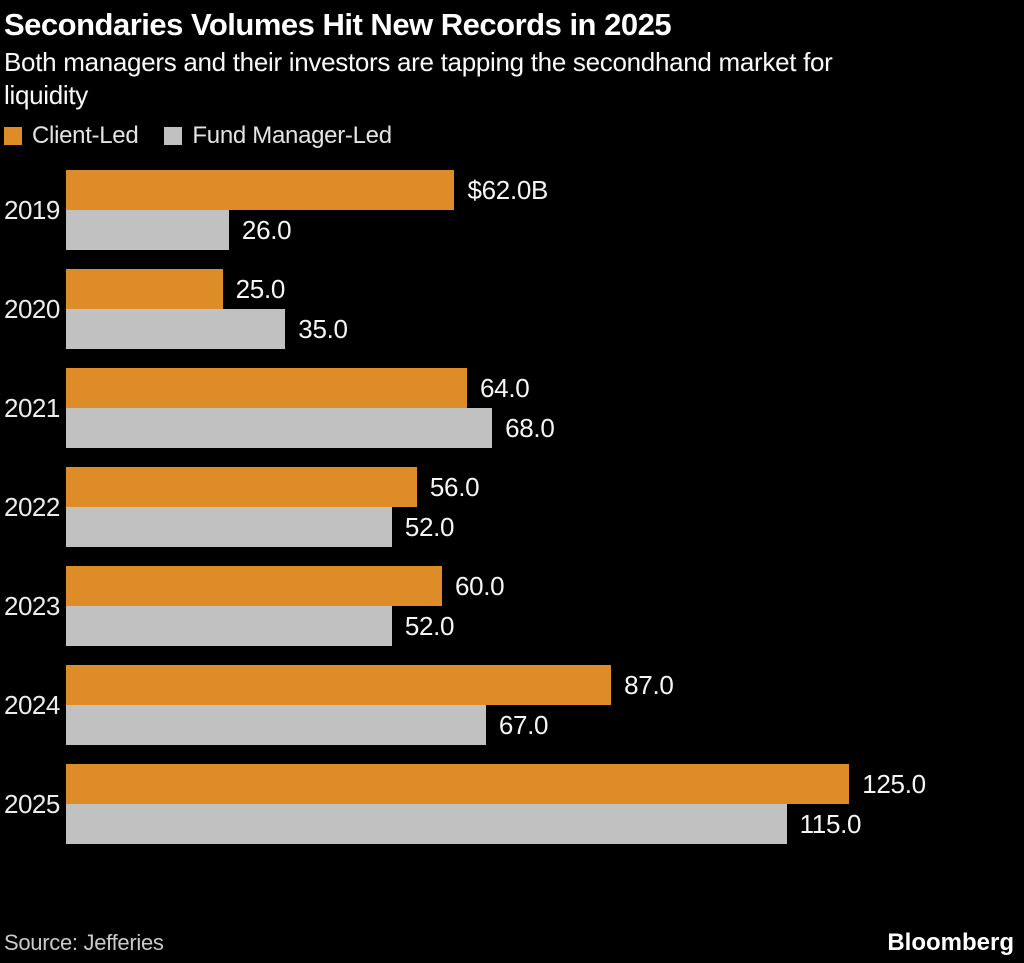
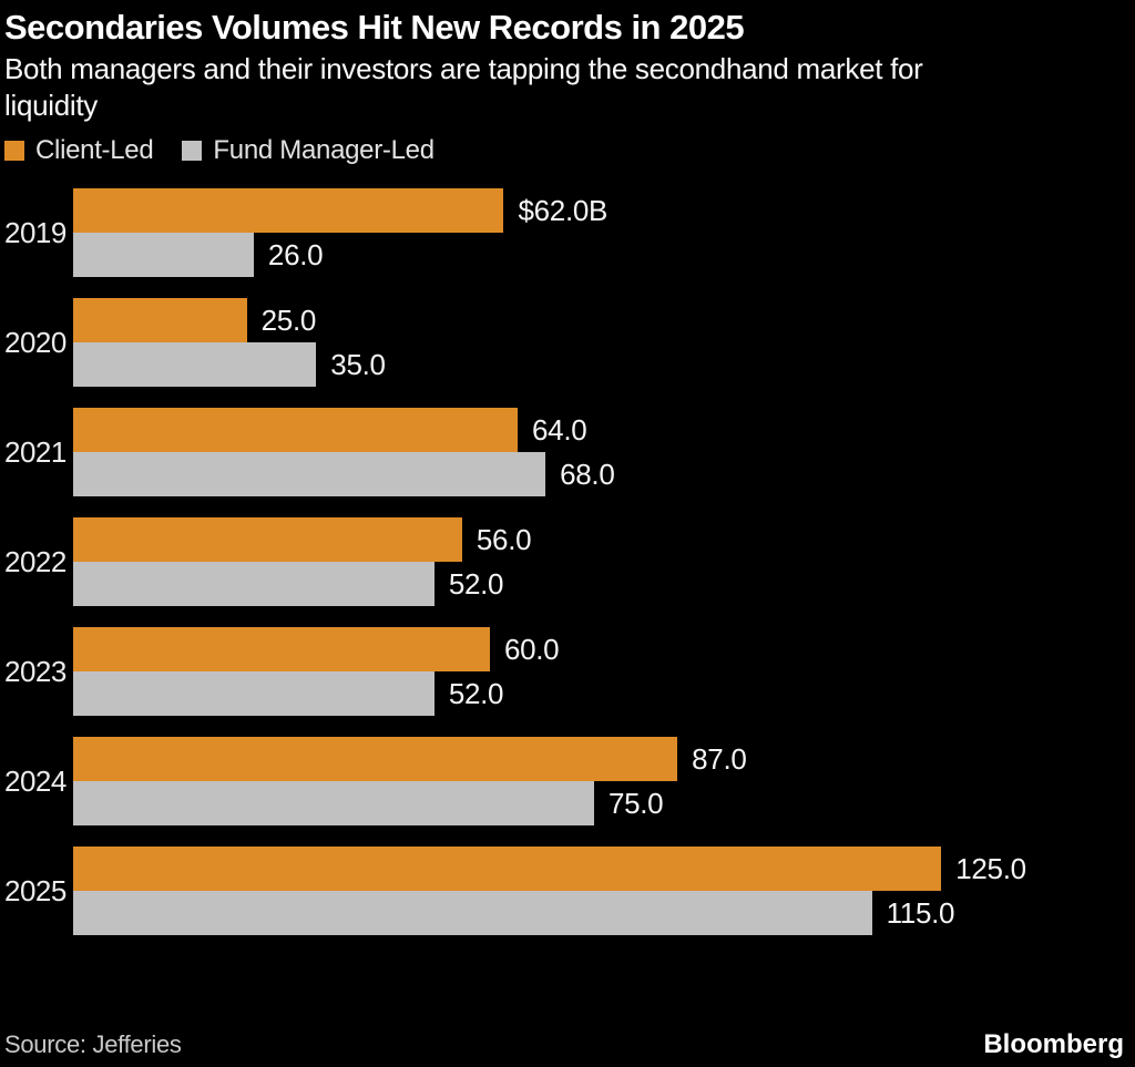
Fund Manager-Led/2024: 67.0 -> 75.0
